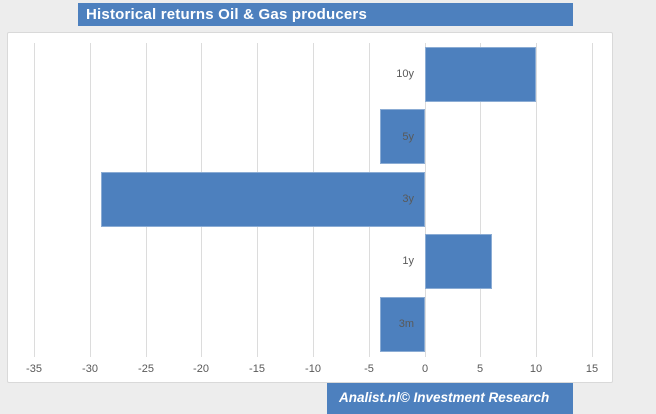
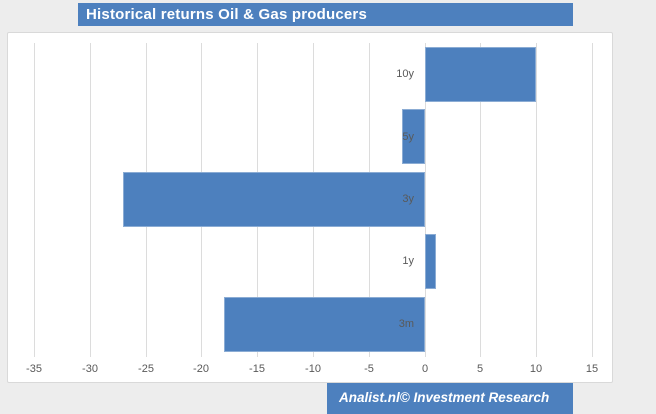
5y: -4 -> -2
3y: -29 -> -27
1y: 6 -> 1
3m: -4 -> -18
